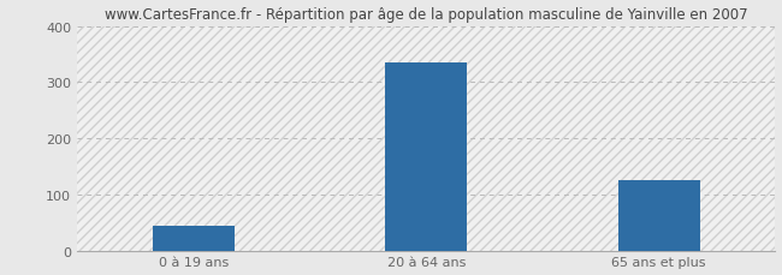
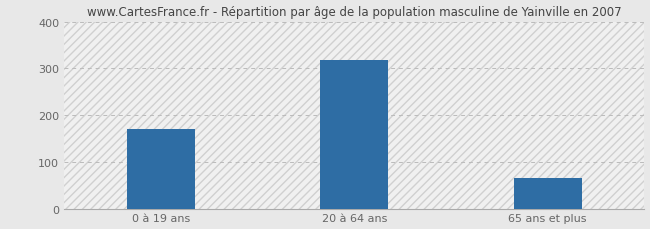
0 à 19 ans: 45 -> 170
20 à 64 ans: 335 -> 318
65 ans et plus: 125 -> 65
